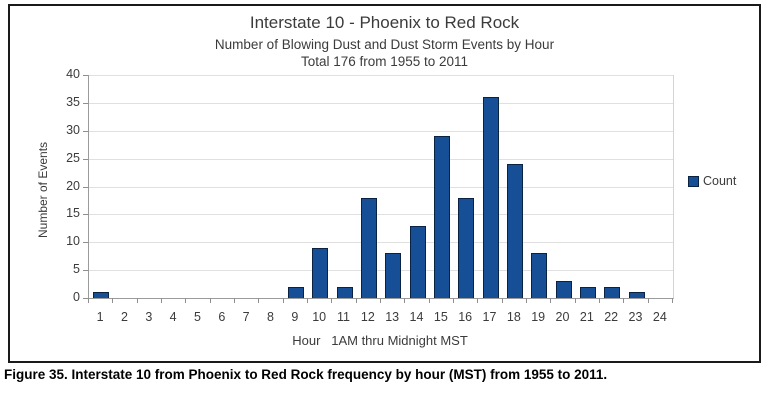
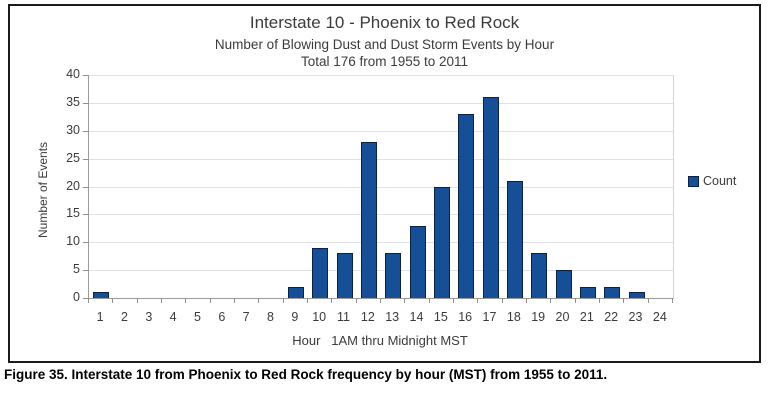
11: 2 -> 8
12: 18 -> 28
15: 29 -> 20
16: 18 -> 33
18: 24 -> 21
20: 3 -> 5
